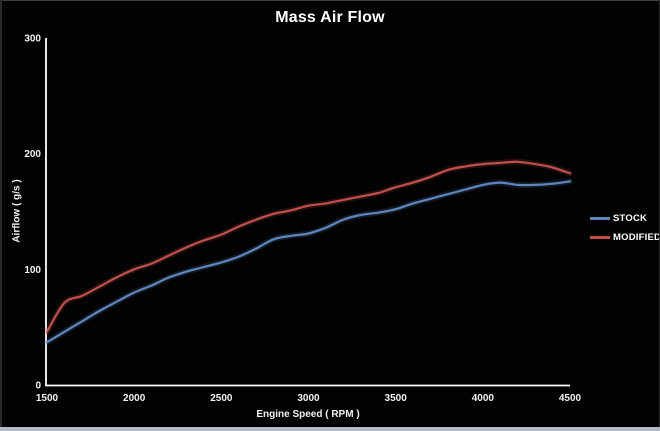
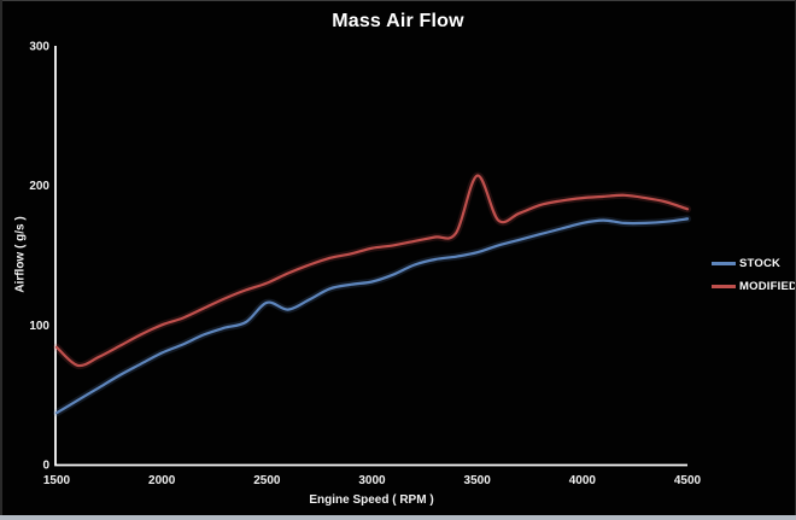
MODIFIED/1500: 46 -> 84
STOCK/2500: 106 -> 116
MODIFIED/3500: 171 -> 207
